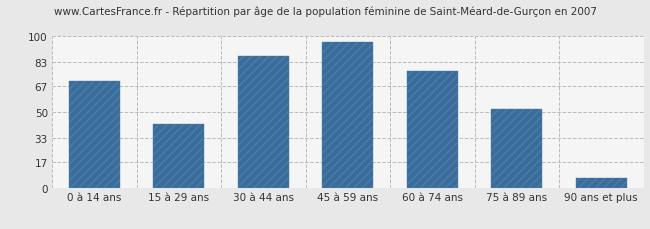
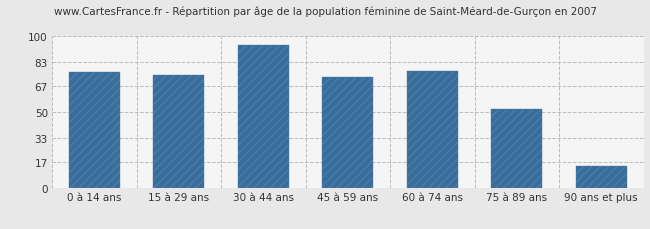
0 à 14 ans: 70 -> 76
15 à 29 ans: 42 -> 74
30 à 44 ans: 87 -> 94
45 à 59 ans: 96 -> 73
90 ans et plus: 6 -> 14
